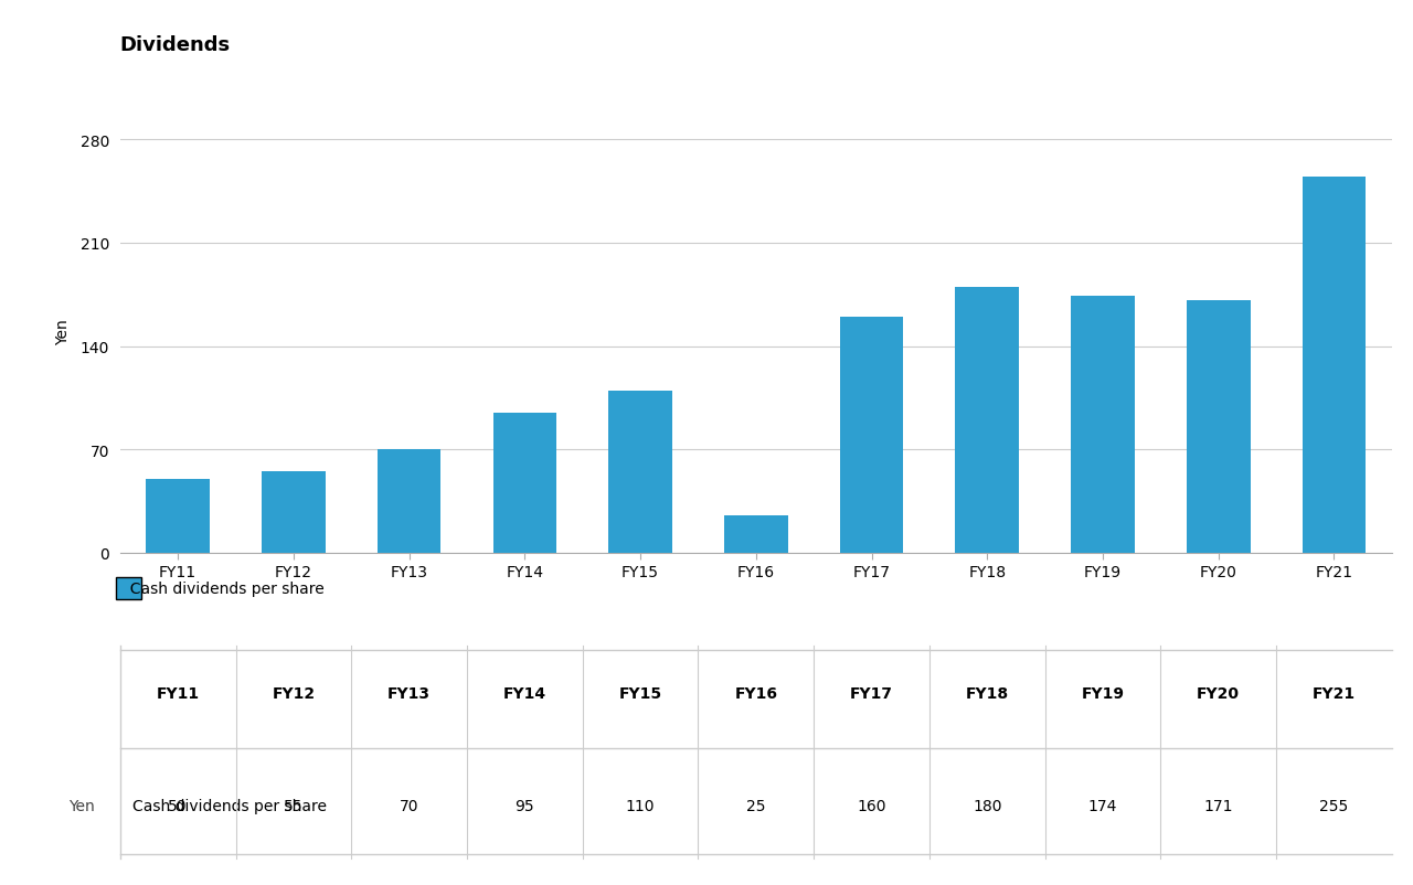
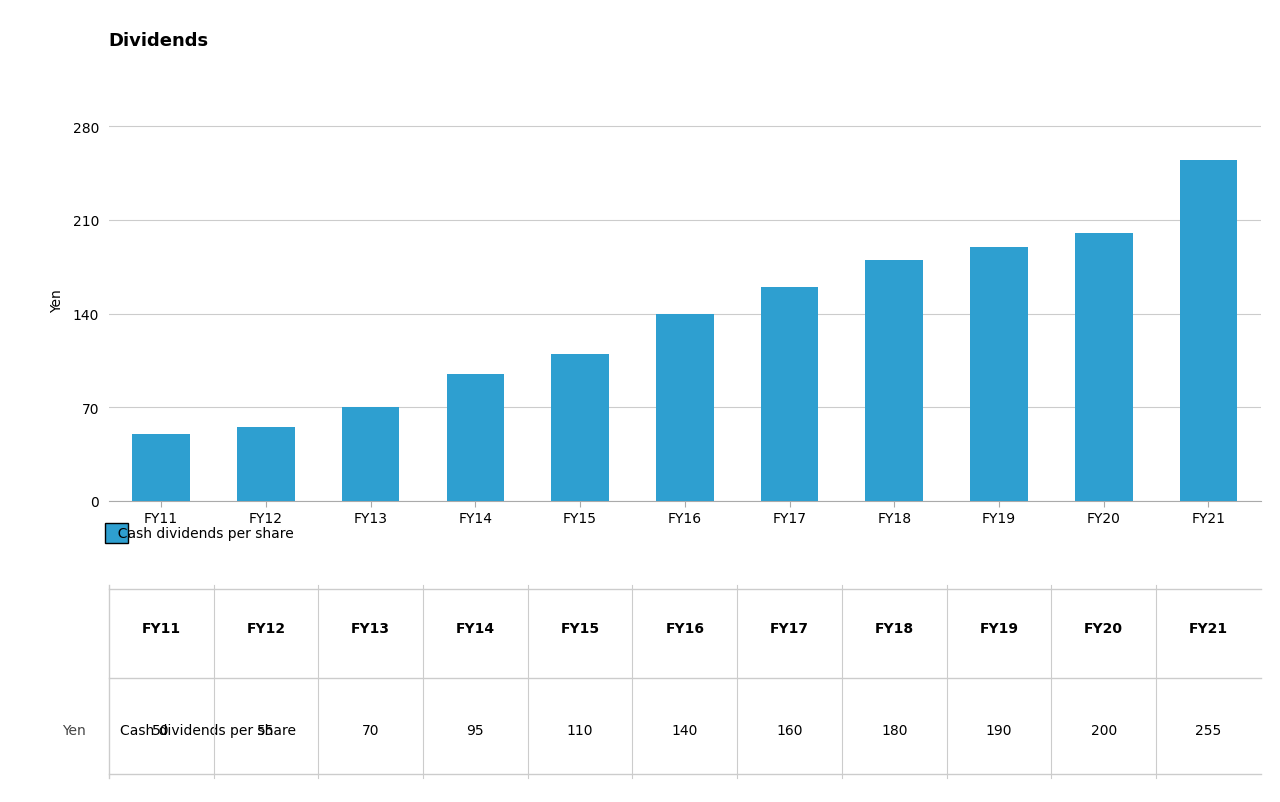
FY16: 25 -> 140
FY19: 174 -> 190
FY20: 171 -> 200
